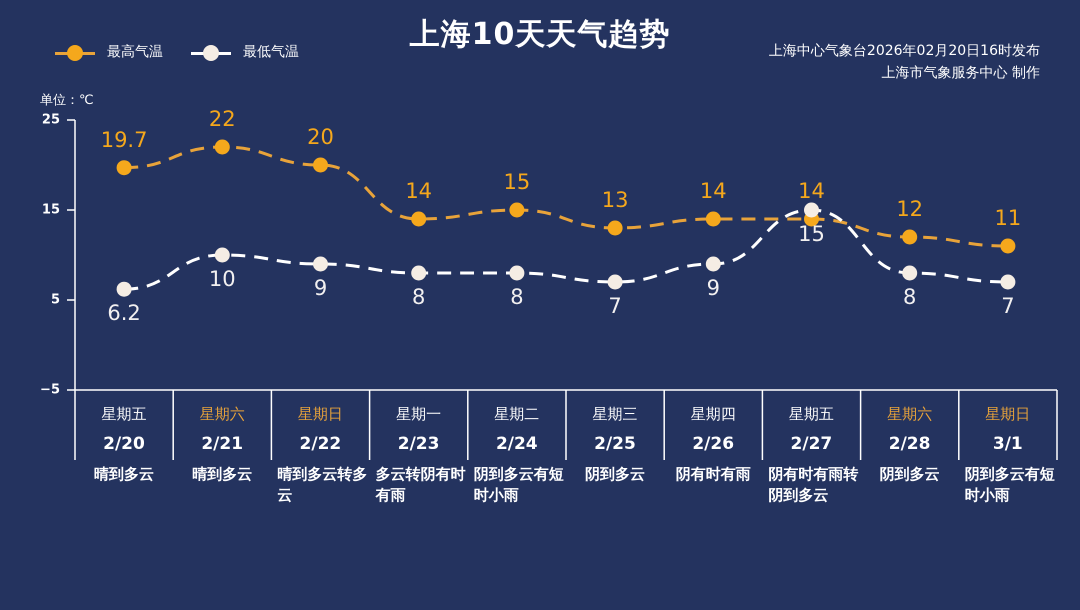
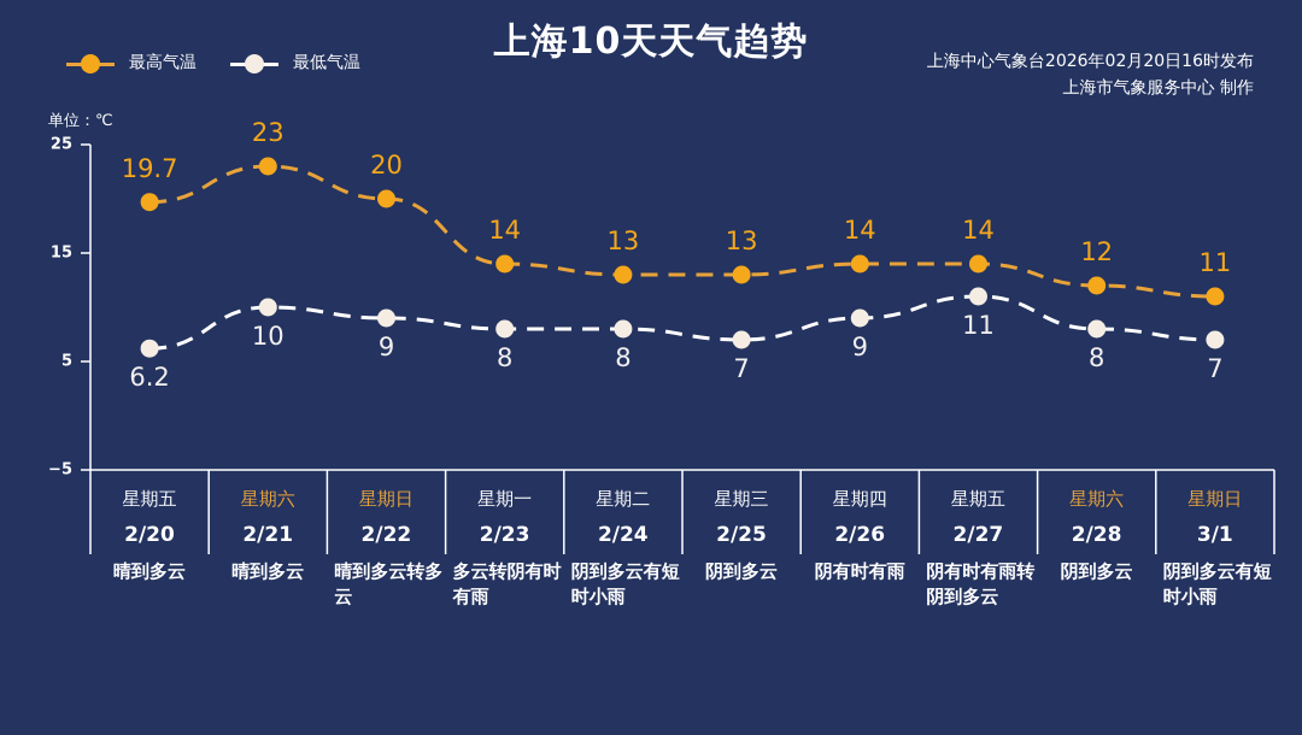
最高气温/2/21: 22 -> 23
最高气温/2/24: 15 -> 13
最低气温/2/27: 15 -> 11
